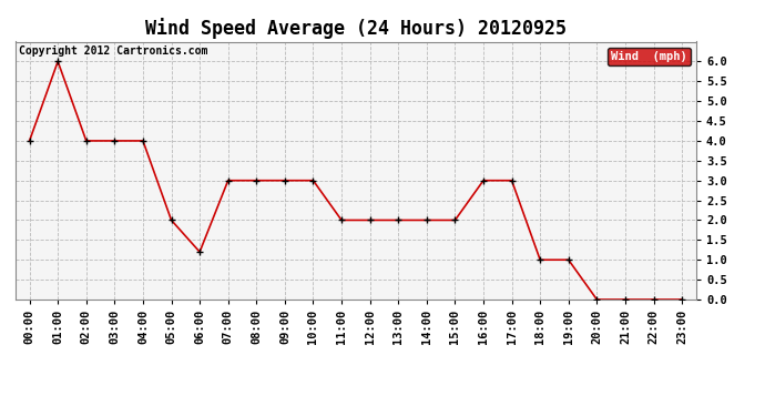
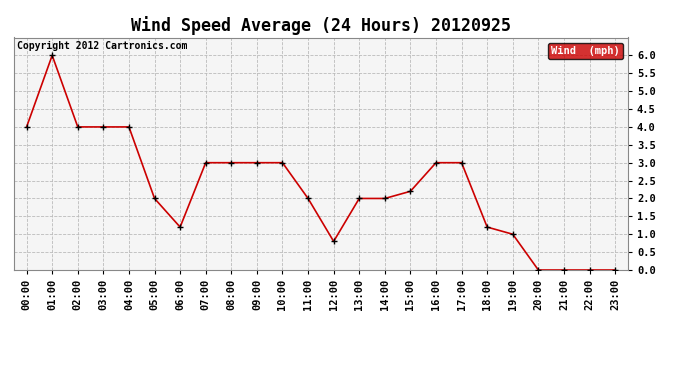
12:00: 2.0 -> 0.8
15:00: 2.0 -> 2.2
18:00: 1.0 -> 1.2
